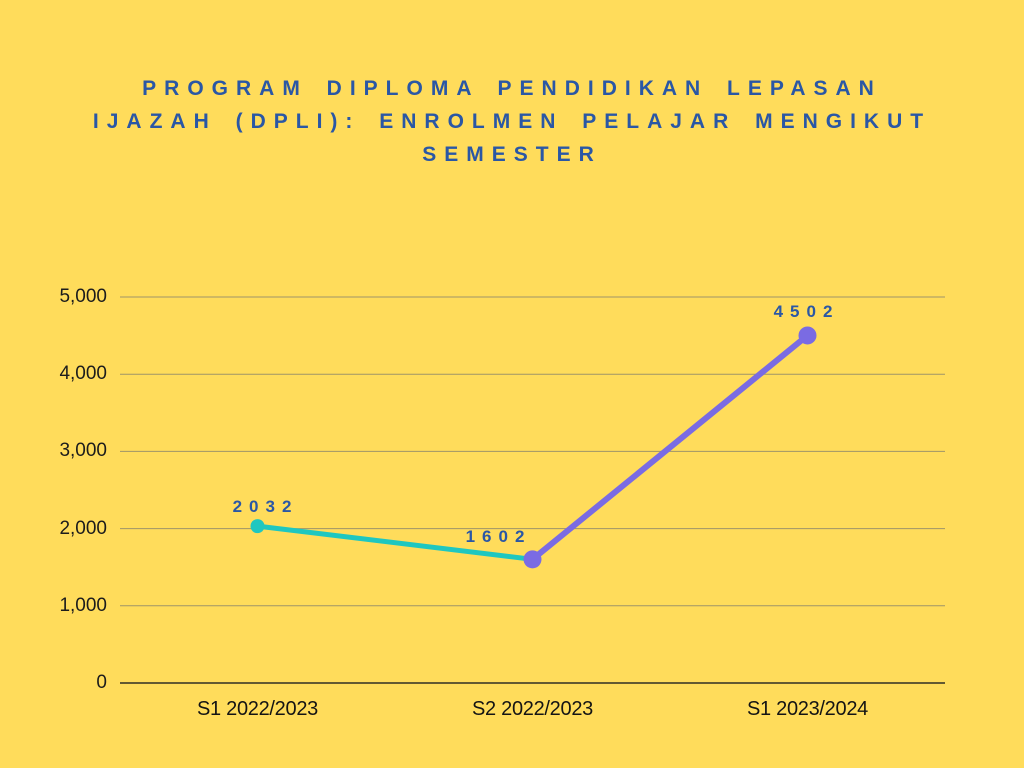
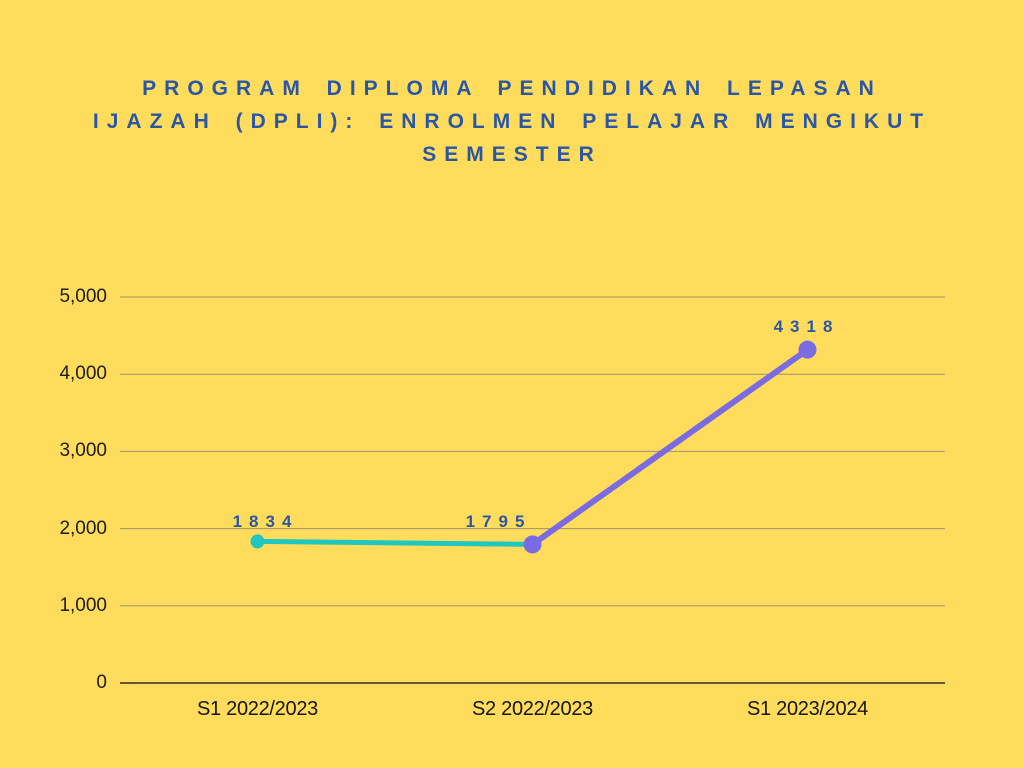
S1 2022/2023: 2032 -> 1834
S2 2022/2023: 1602 -> 1795
S1 2023/2024: 4502 -> 4318
